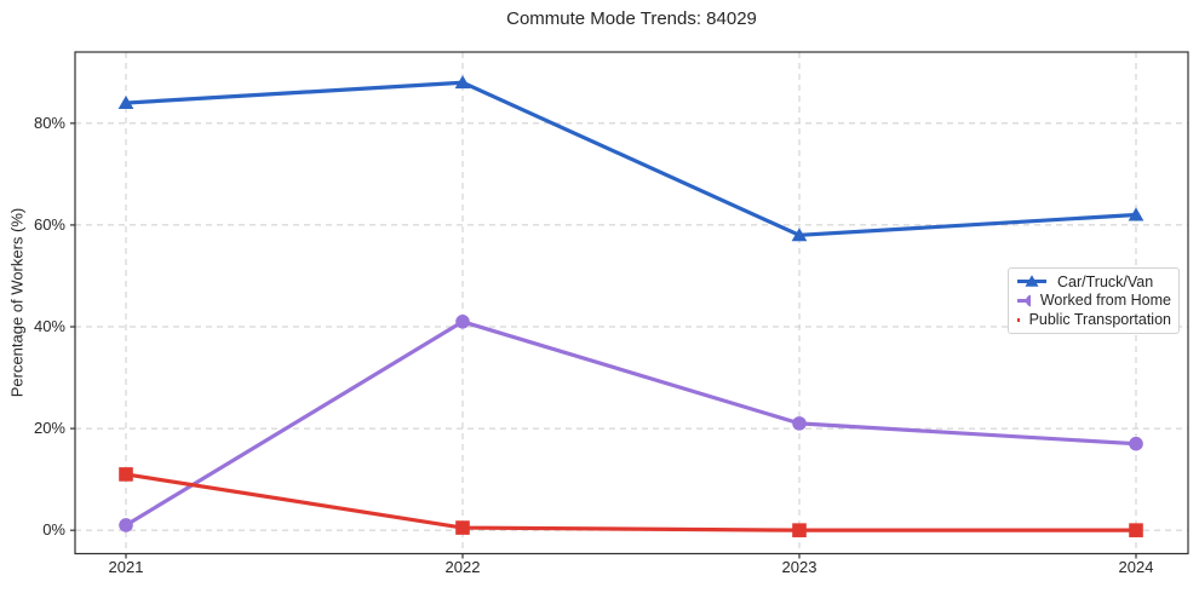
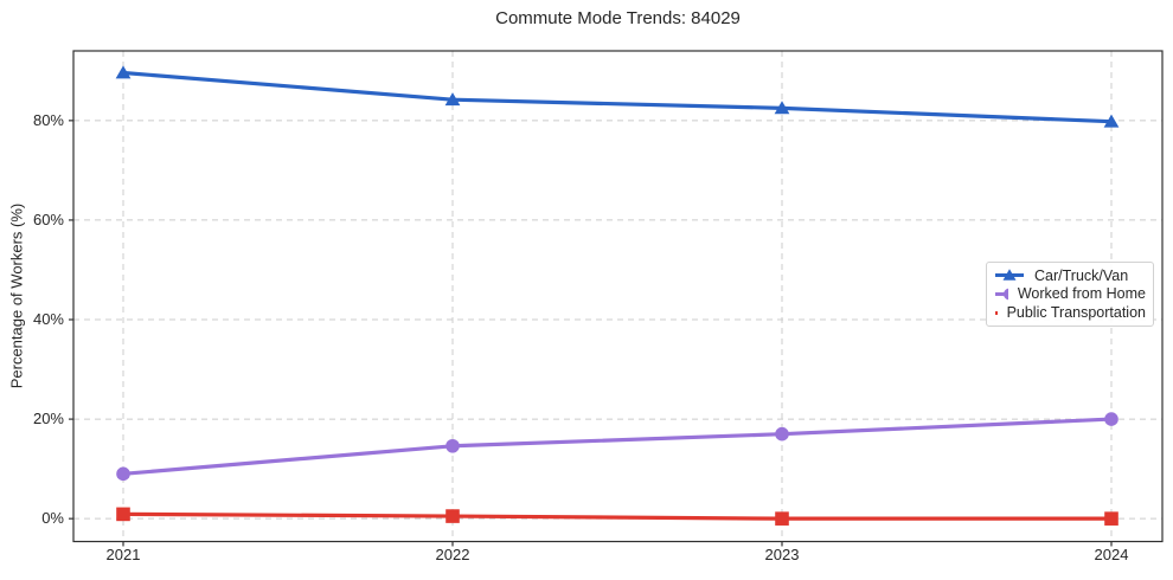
Car/Truck/Van/2021: 84% -> 90%
Worked from Home/2021: 1% -> 9%
Public Transportation/2021: 11% -> 1%
Car/Truck/Van/2022: 88% -> 84%
Worked from Home/2022: 41% -> 15%
Car/Truck/Van/2023: 58% -> 82%
Worked from Home/2023: 21% -> 17%
Car/Truck/Van/2024: 62% -> 80%
Worked from Home/2024: 17% -> 20%
